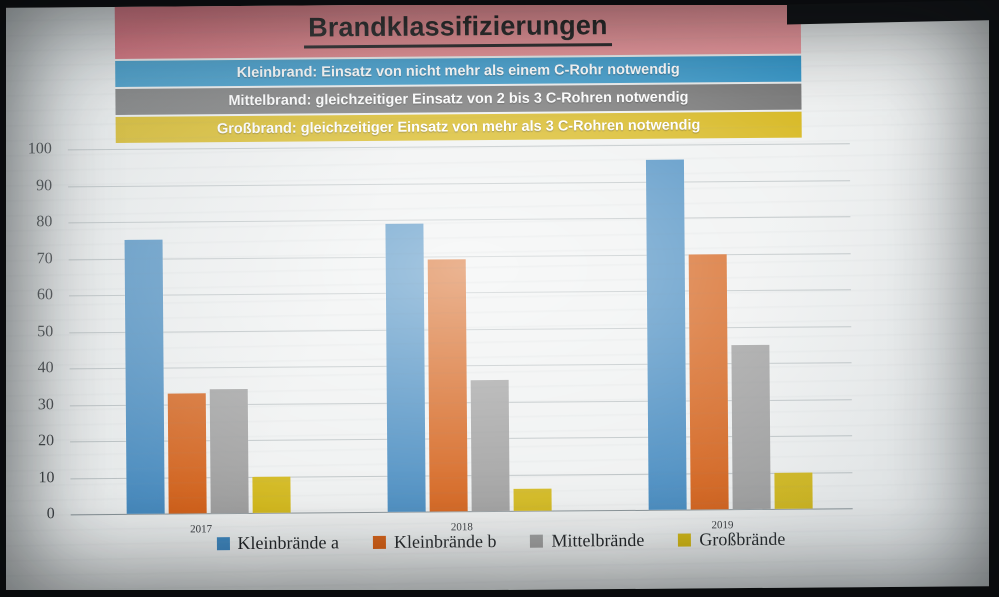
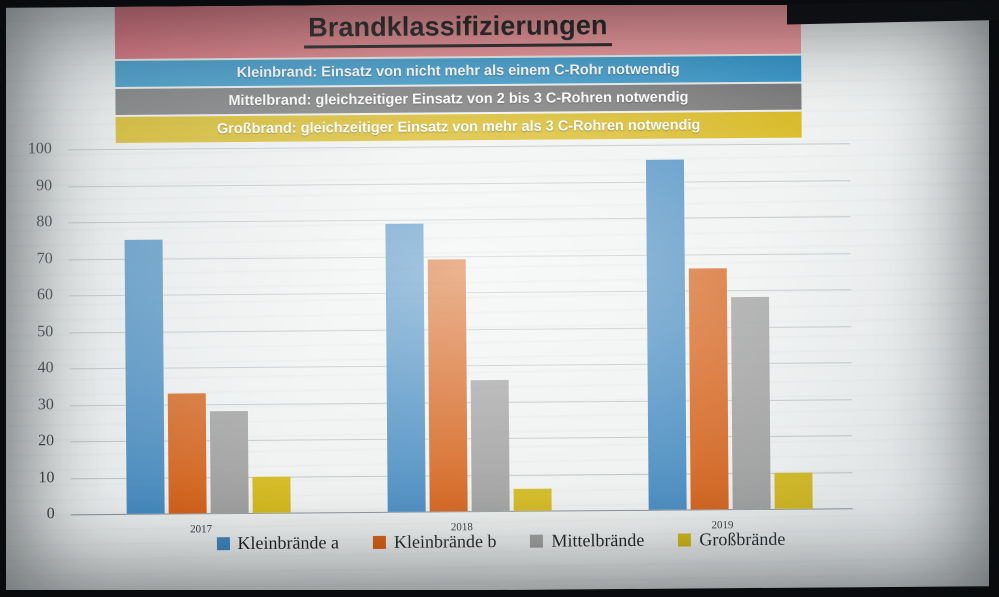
Mittelbrände/2017: 34 -> 28
Kleinbrände b/2019: 70 -> 66
Mittelbrände/2019: 45 -> 58
